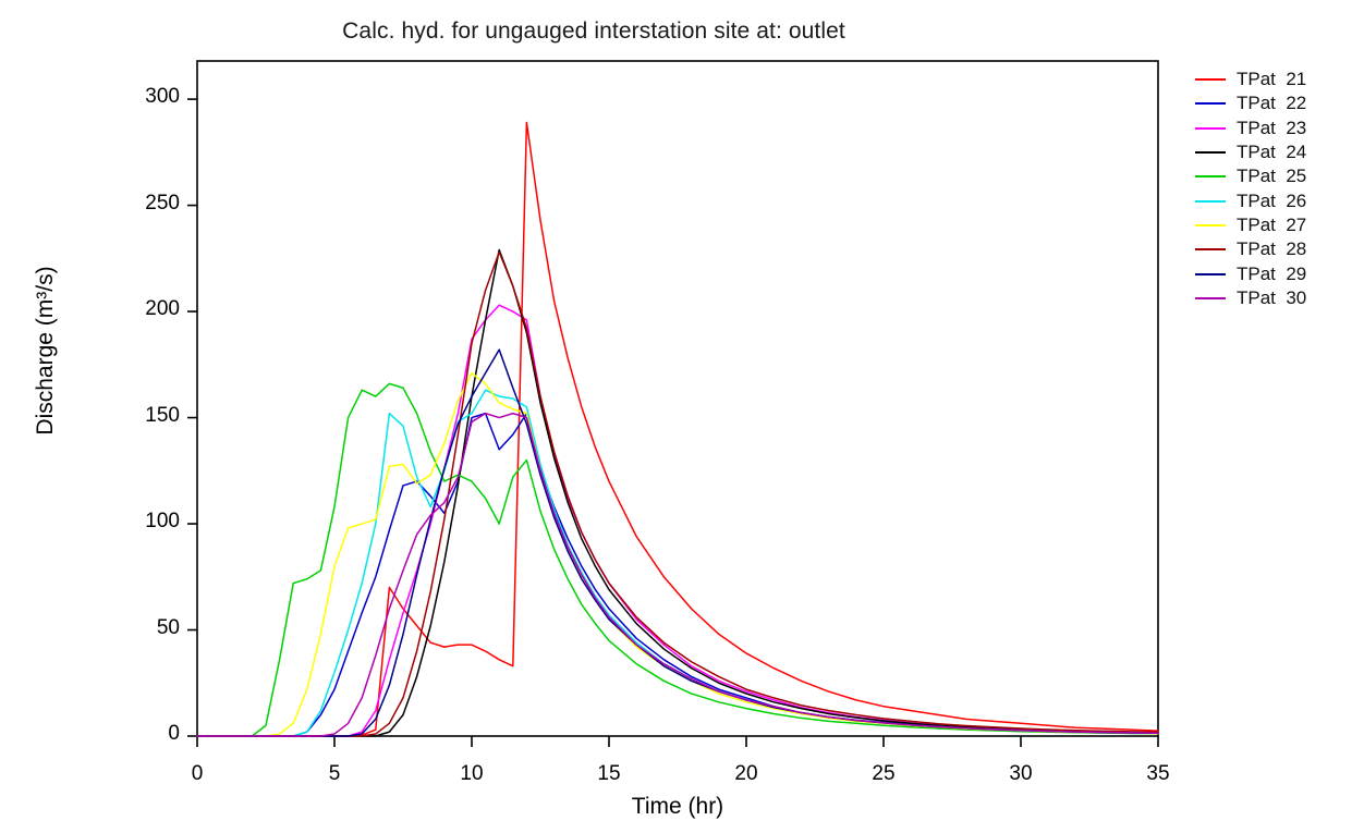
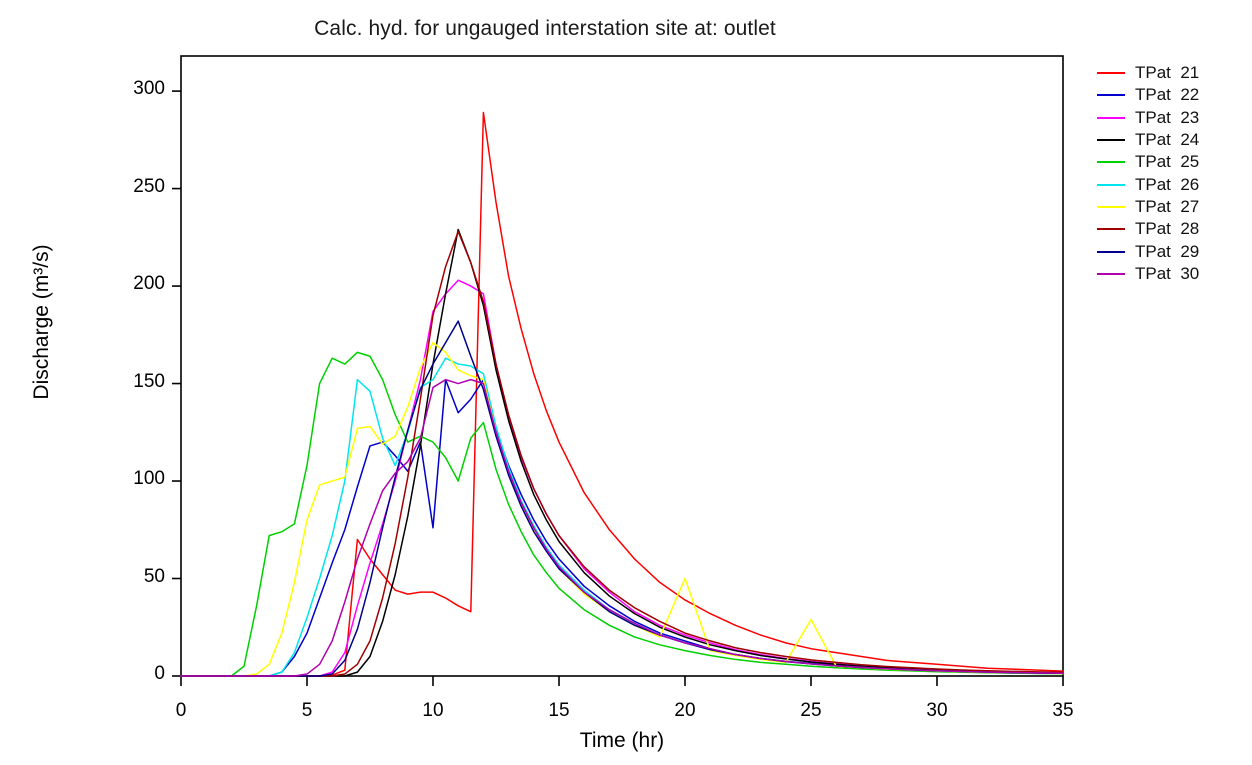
TPat 22/10: 150 -> 76
TPat 27/20: 16 -> 50
TPat 27/25: 6 -> 29
